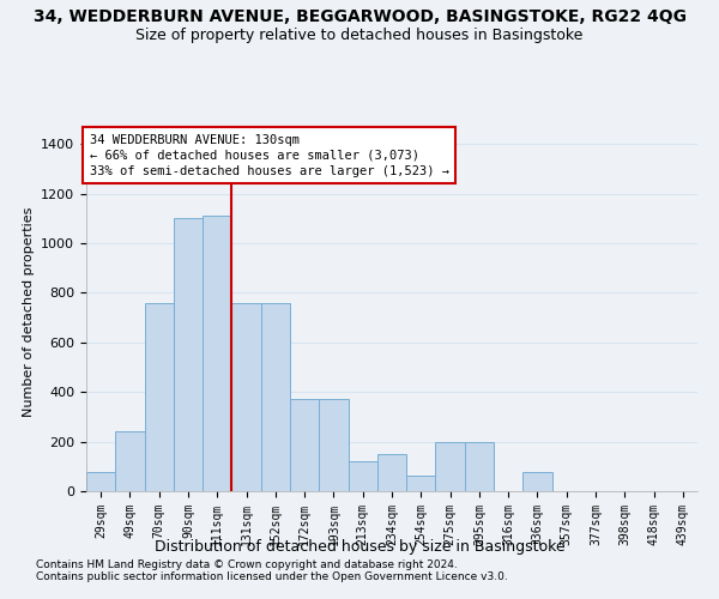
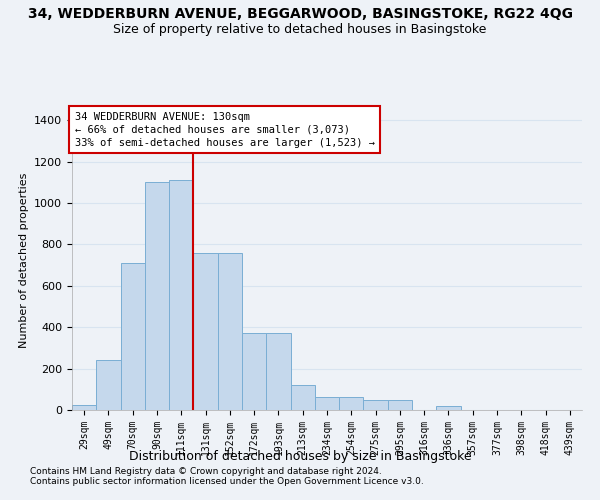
29sqm: 75 -> 25
70sqm: 760 -> 710
234sqm: 150 -> 65
275sqm: 200 -> 50
295sqm: 200 -> 50
336sqm: 75 -> 20
